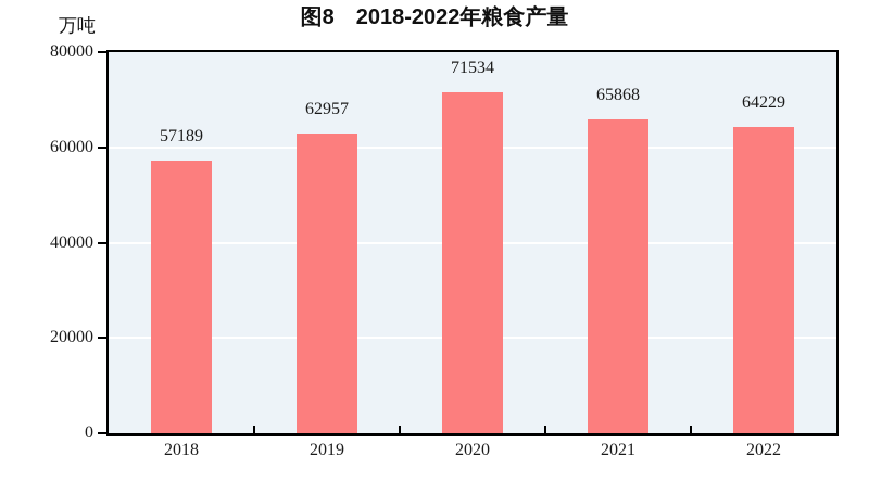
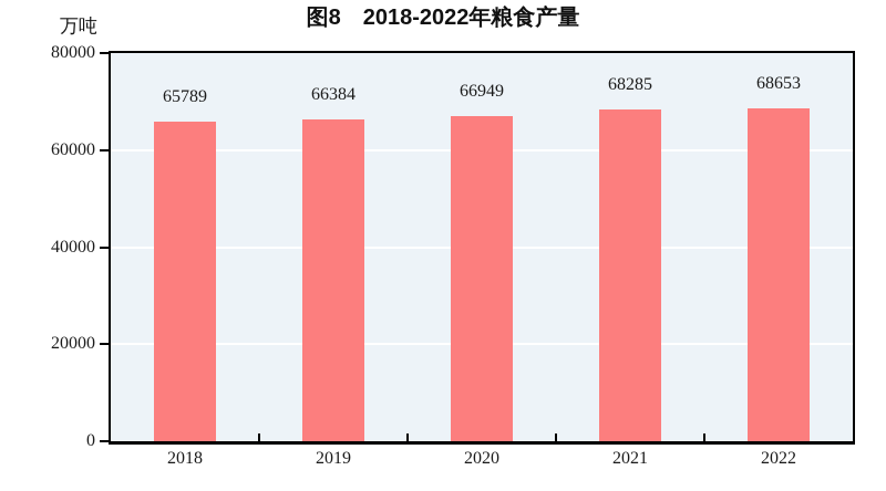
2018: 57189 -> 65789
2019: 62957 -> 66384
2020: 71534 -> 66949
2021: 65868 -> 68285
2022: 64229 -> 68653
